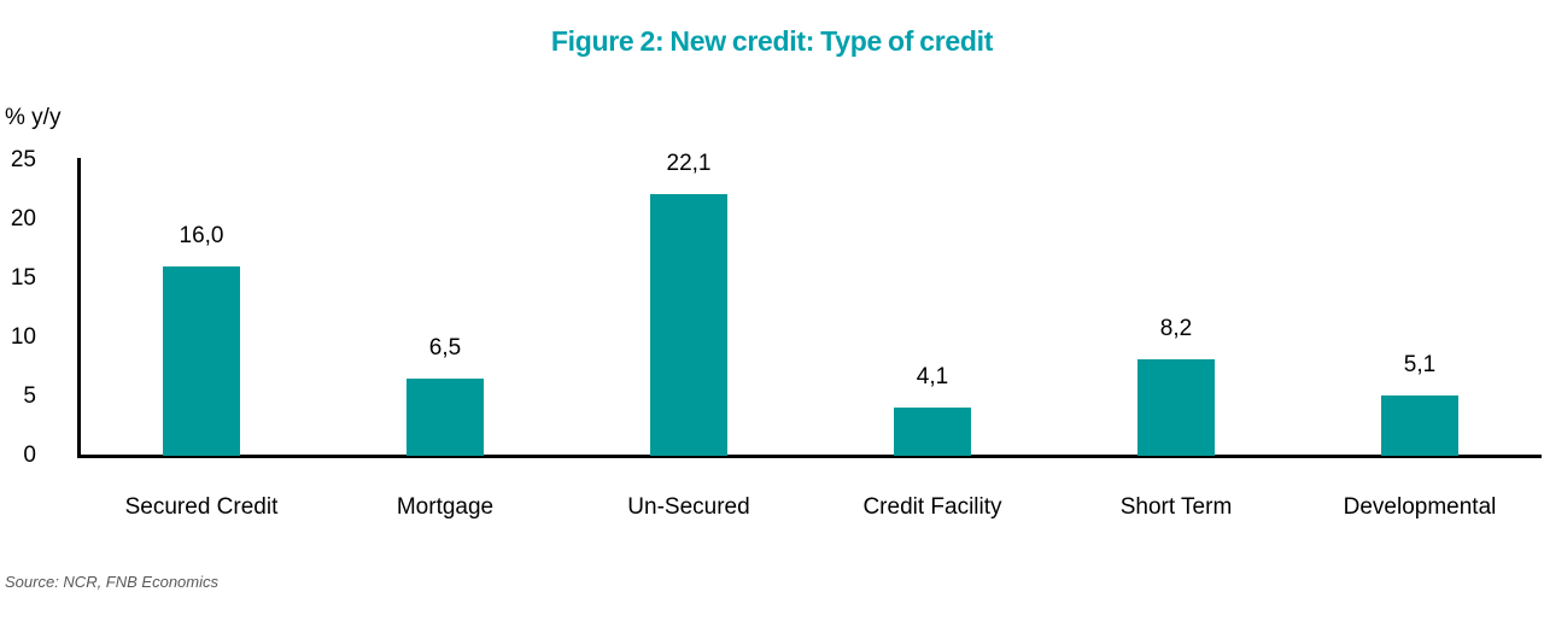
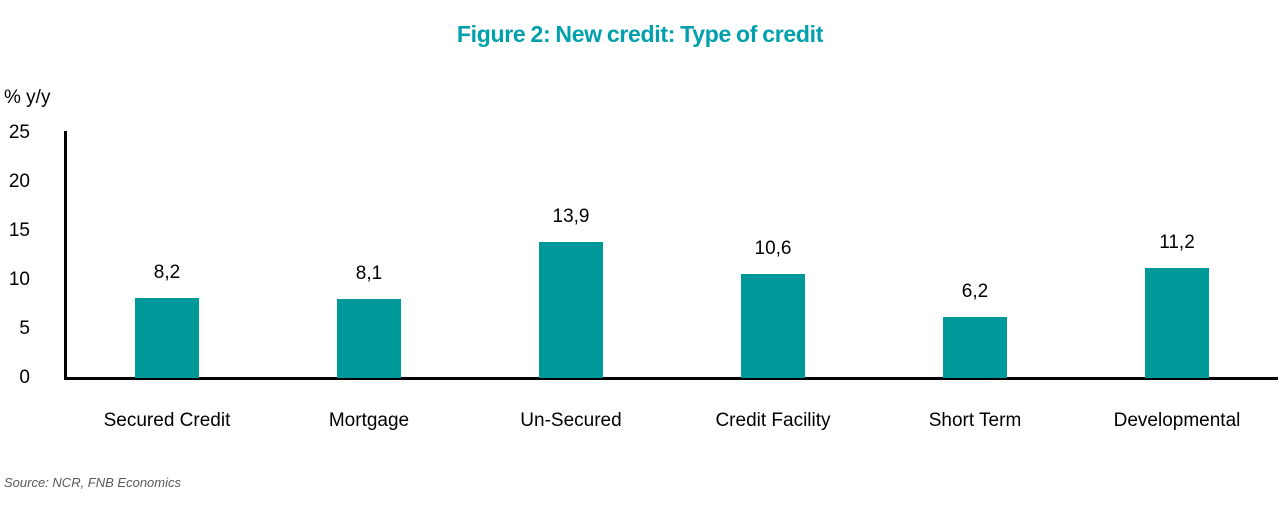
Secured Credit: 16,0 -> 8,2
Mortgage: 6,5 -> 8,1
Un-Secured: 22,1 -> 13,9
Credit Facility: 4,1 -> 10,6
Short Term: 8,2 -> 6,2
Developmental: 5,1 -> 11,2
